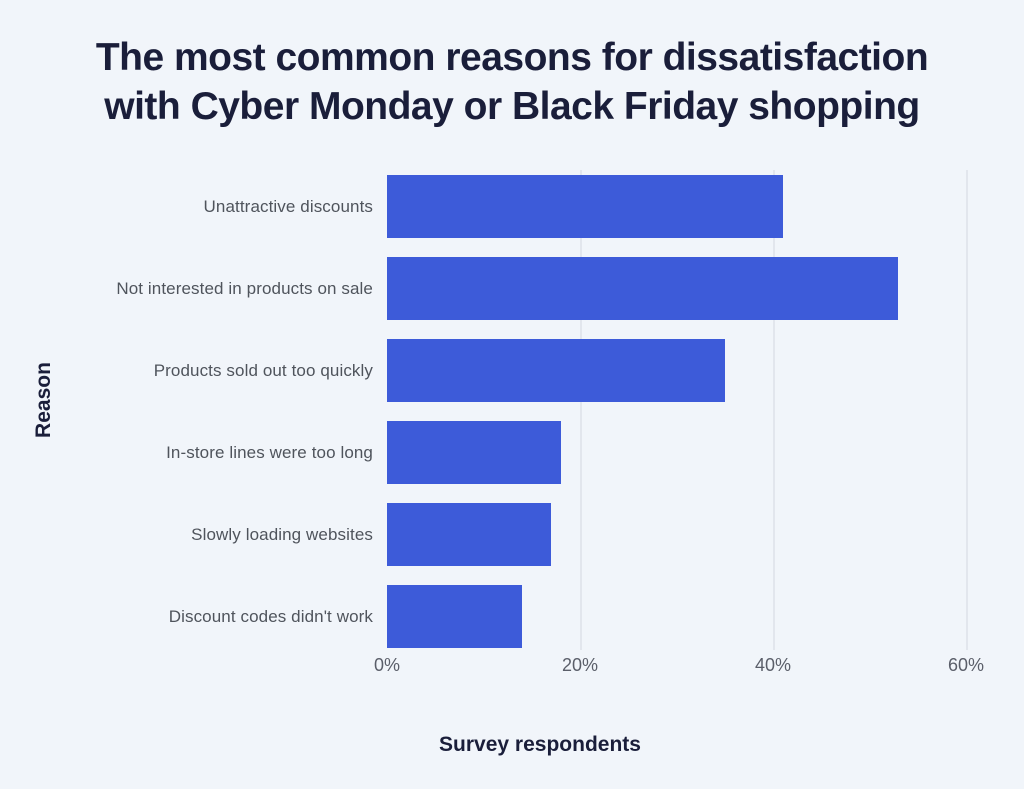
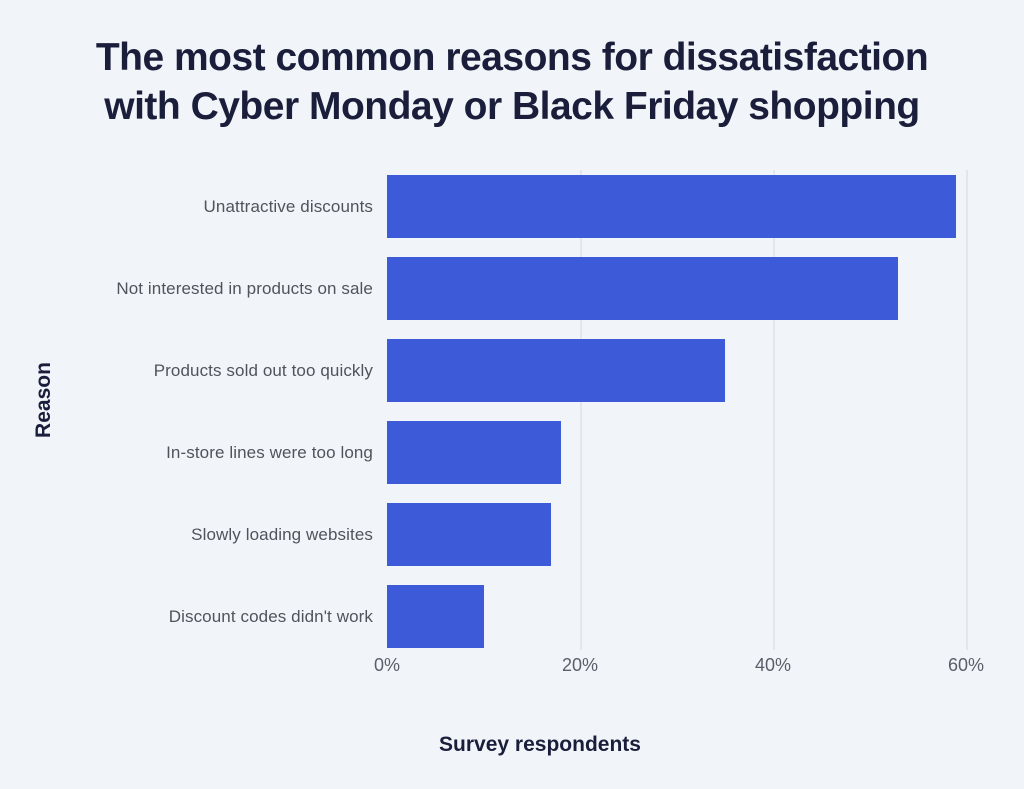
Unattractive discounts: 41% -> 59%
Discount codes didn't work: 14% -> 10%
